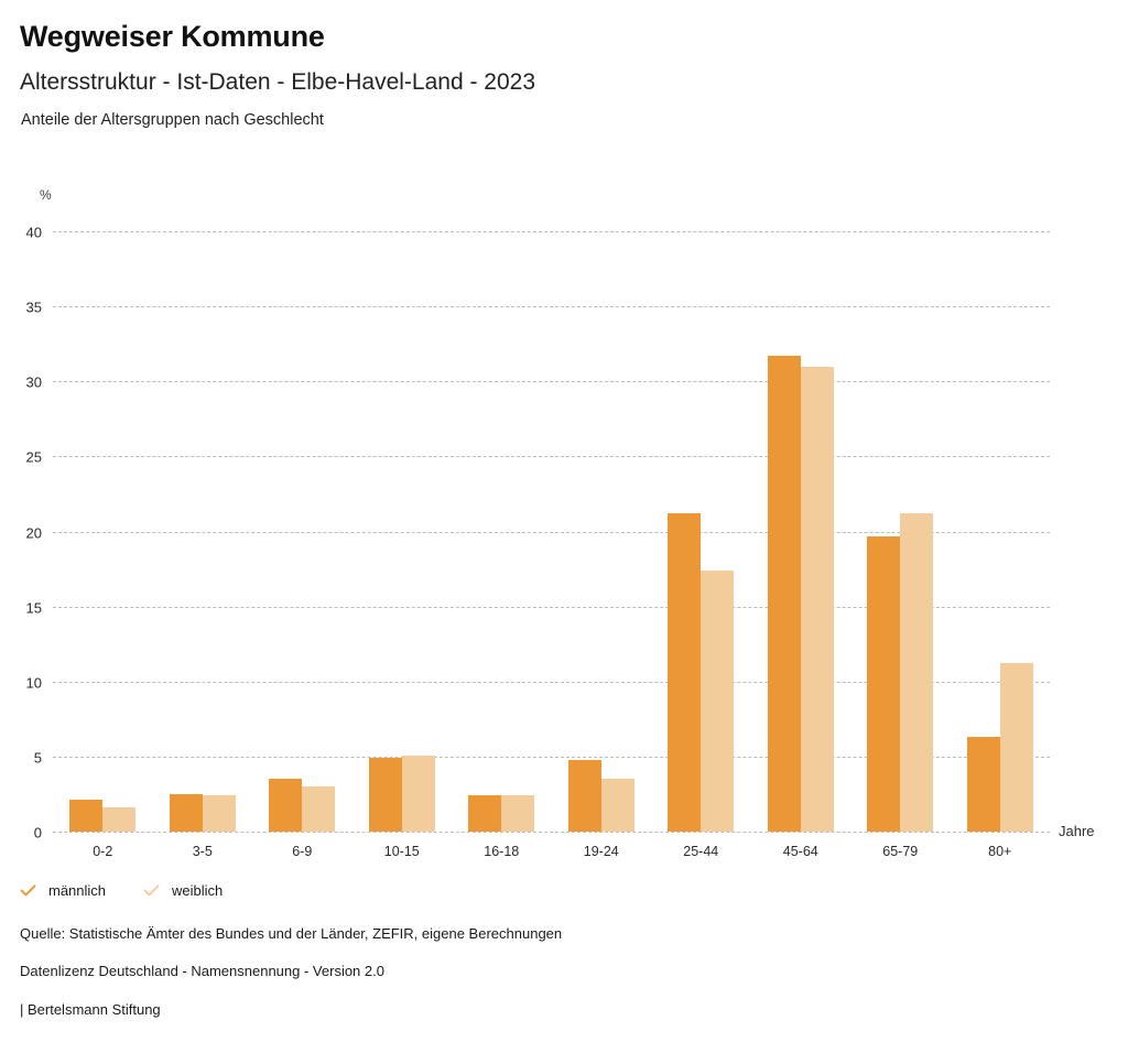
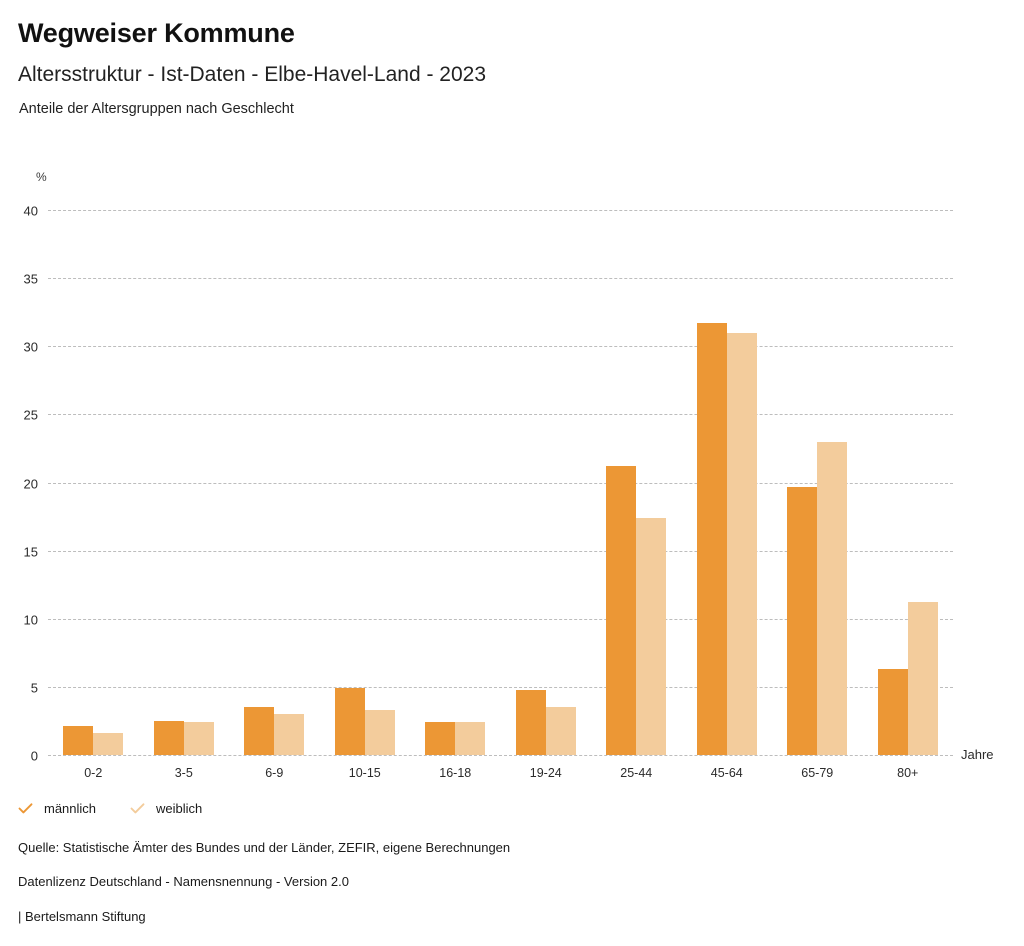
weiblich/10-15: 5.1 -> 3.3
weiblich/65-79: 21.2 -> 23.0
